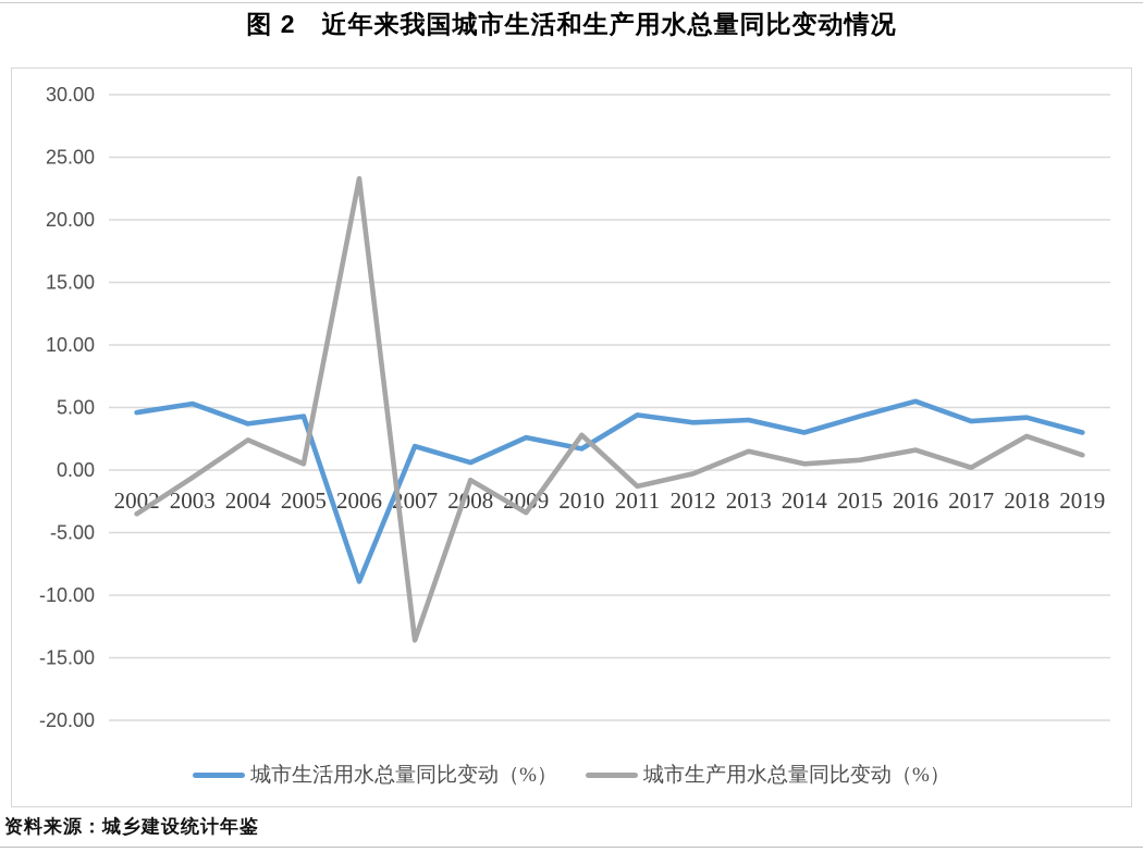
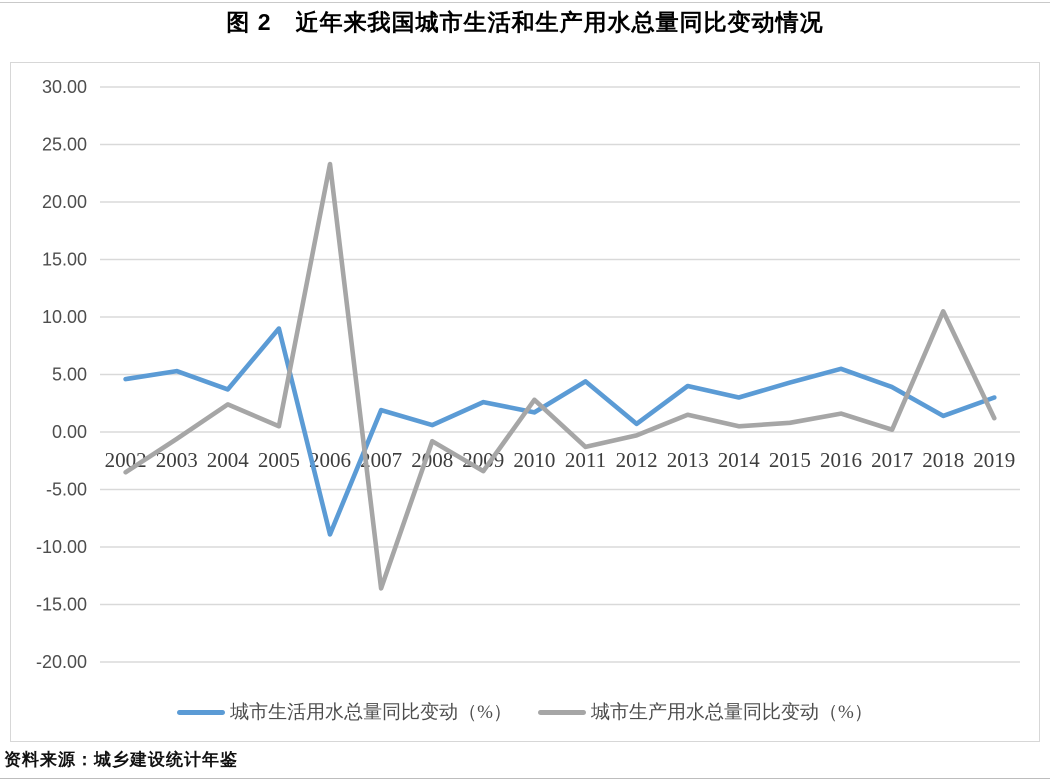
城市生活用水总量同比变动（%）/2005: 4.3 -> 9.0
城市生活用水总量同比变动（%）/2012: 3.8 -> 0.7
城市生活用水总量同比变动（%）/2018: 4.2 -> 1.4
城市生产用水总量同比变动（%）/2018: 2.7 -> 10.5
